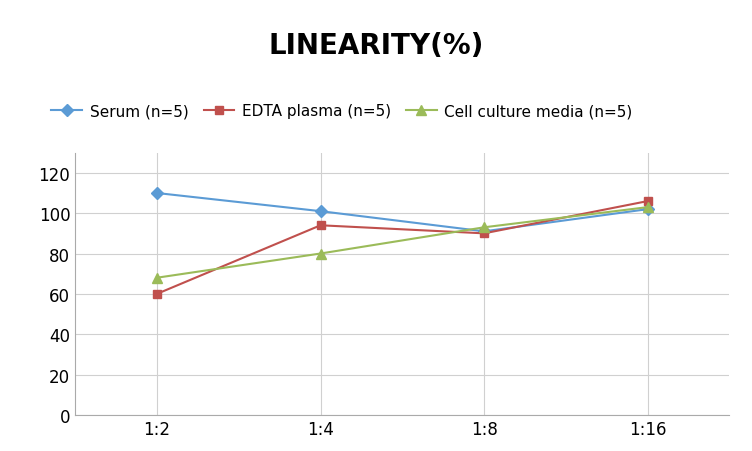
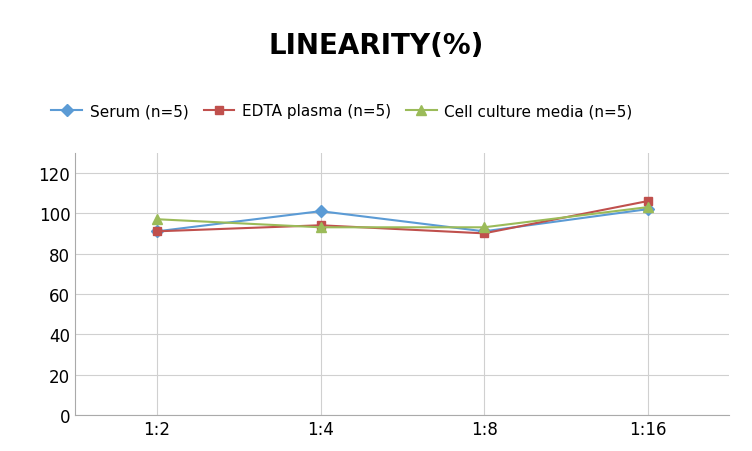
Serum (n=5)/1:2: 110 -> 91
EDTA plasma (n=5)/1:2: 60 -> 91
Cell culture media (n=5)/1:2: 68 -> 97
Cell culture media (n=5)/1:4: 80 -> 93
